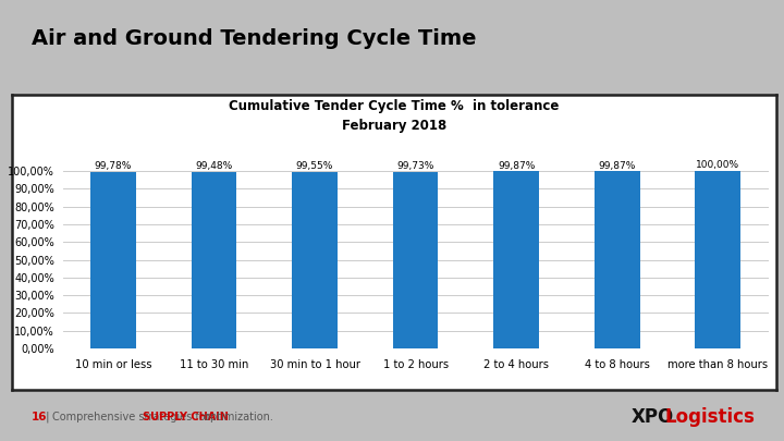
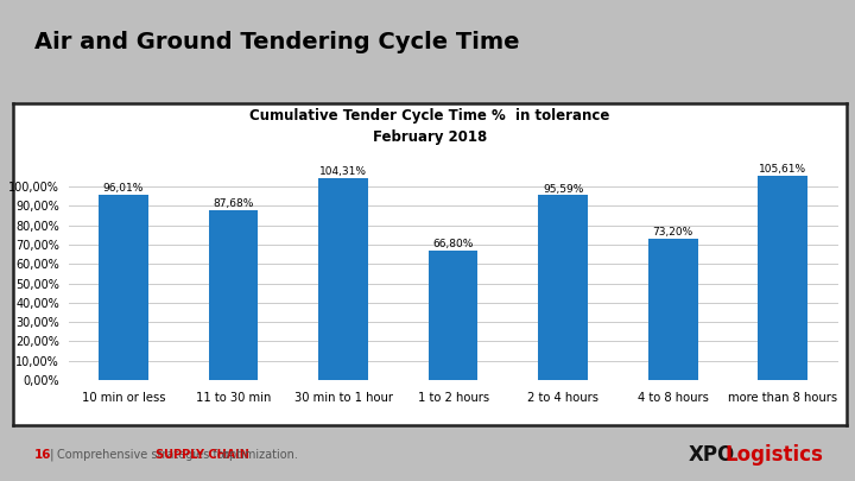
10 min or less: 99,78% -> 96,01%
11 to 30 min: 99,48% -> 87,68%
30 min to 1 hour: 99,55% -> 104,31%
1 to 2 hours: 99,73% -> 66,80%
2 to 4 hours: 99,87% -> 95,59%
4 to 8 hours: 99,87% -> 73,20%
more than 8 hours: 100,00% -> 105,61%
